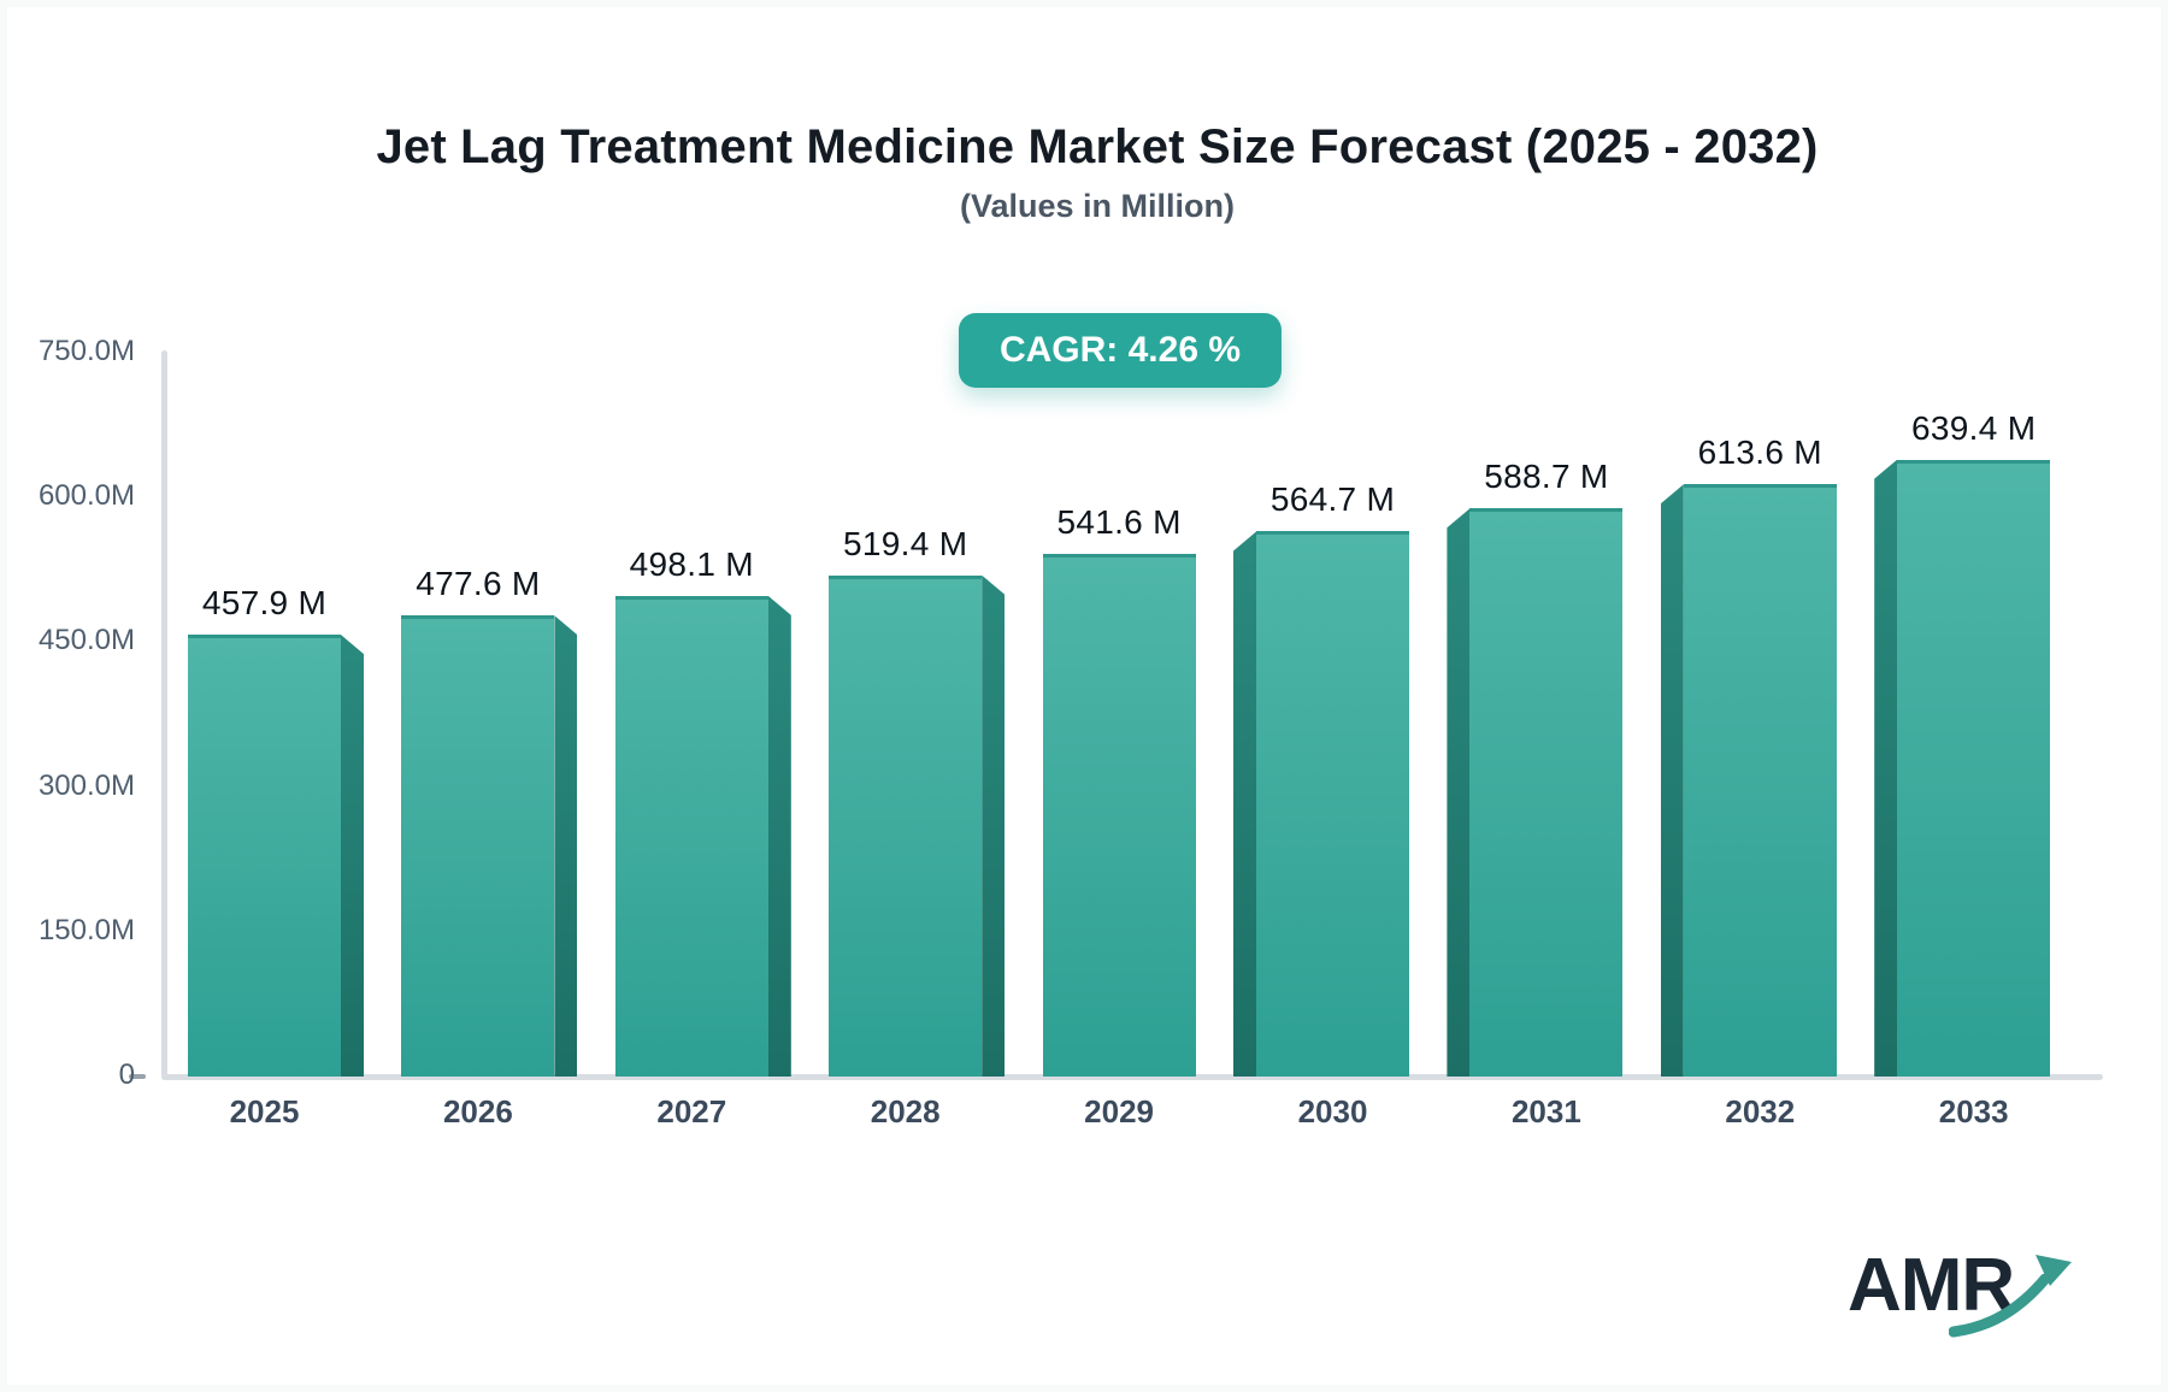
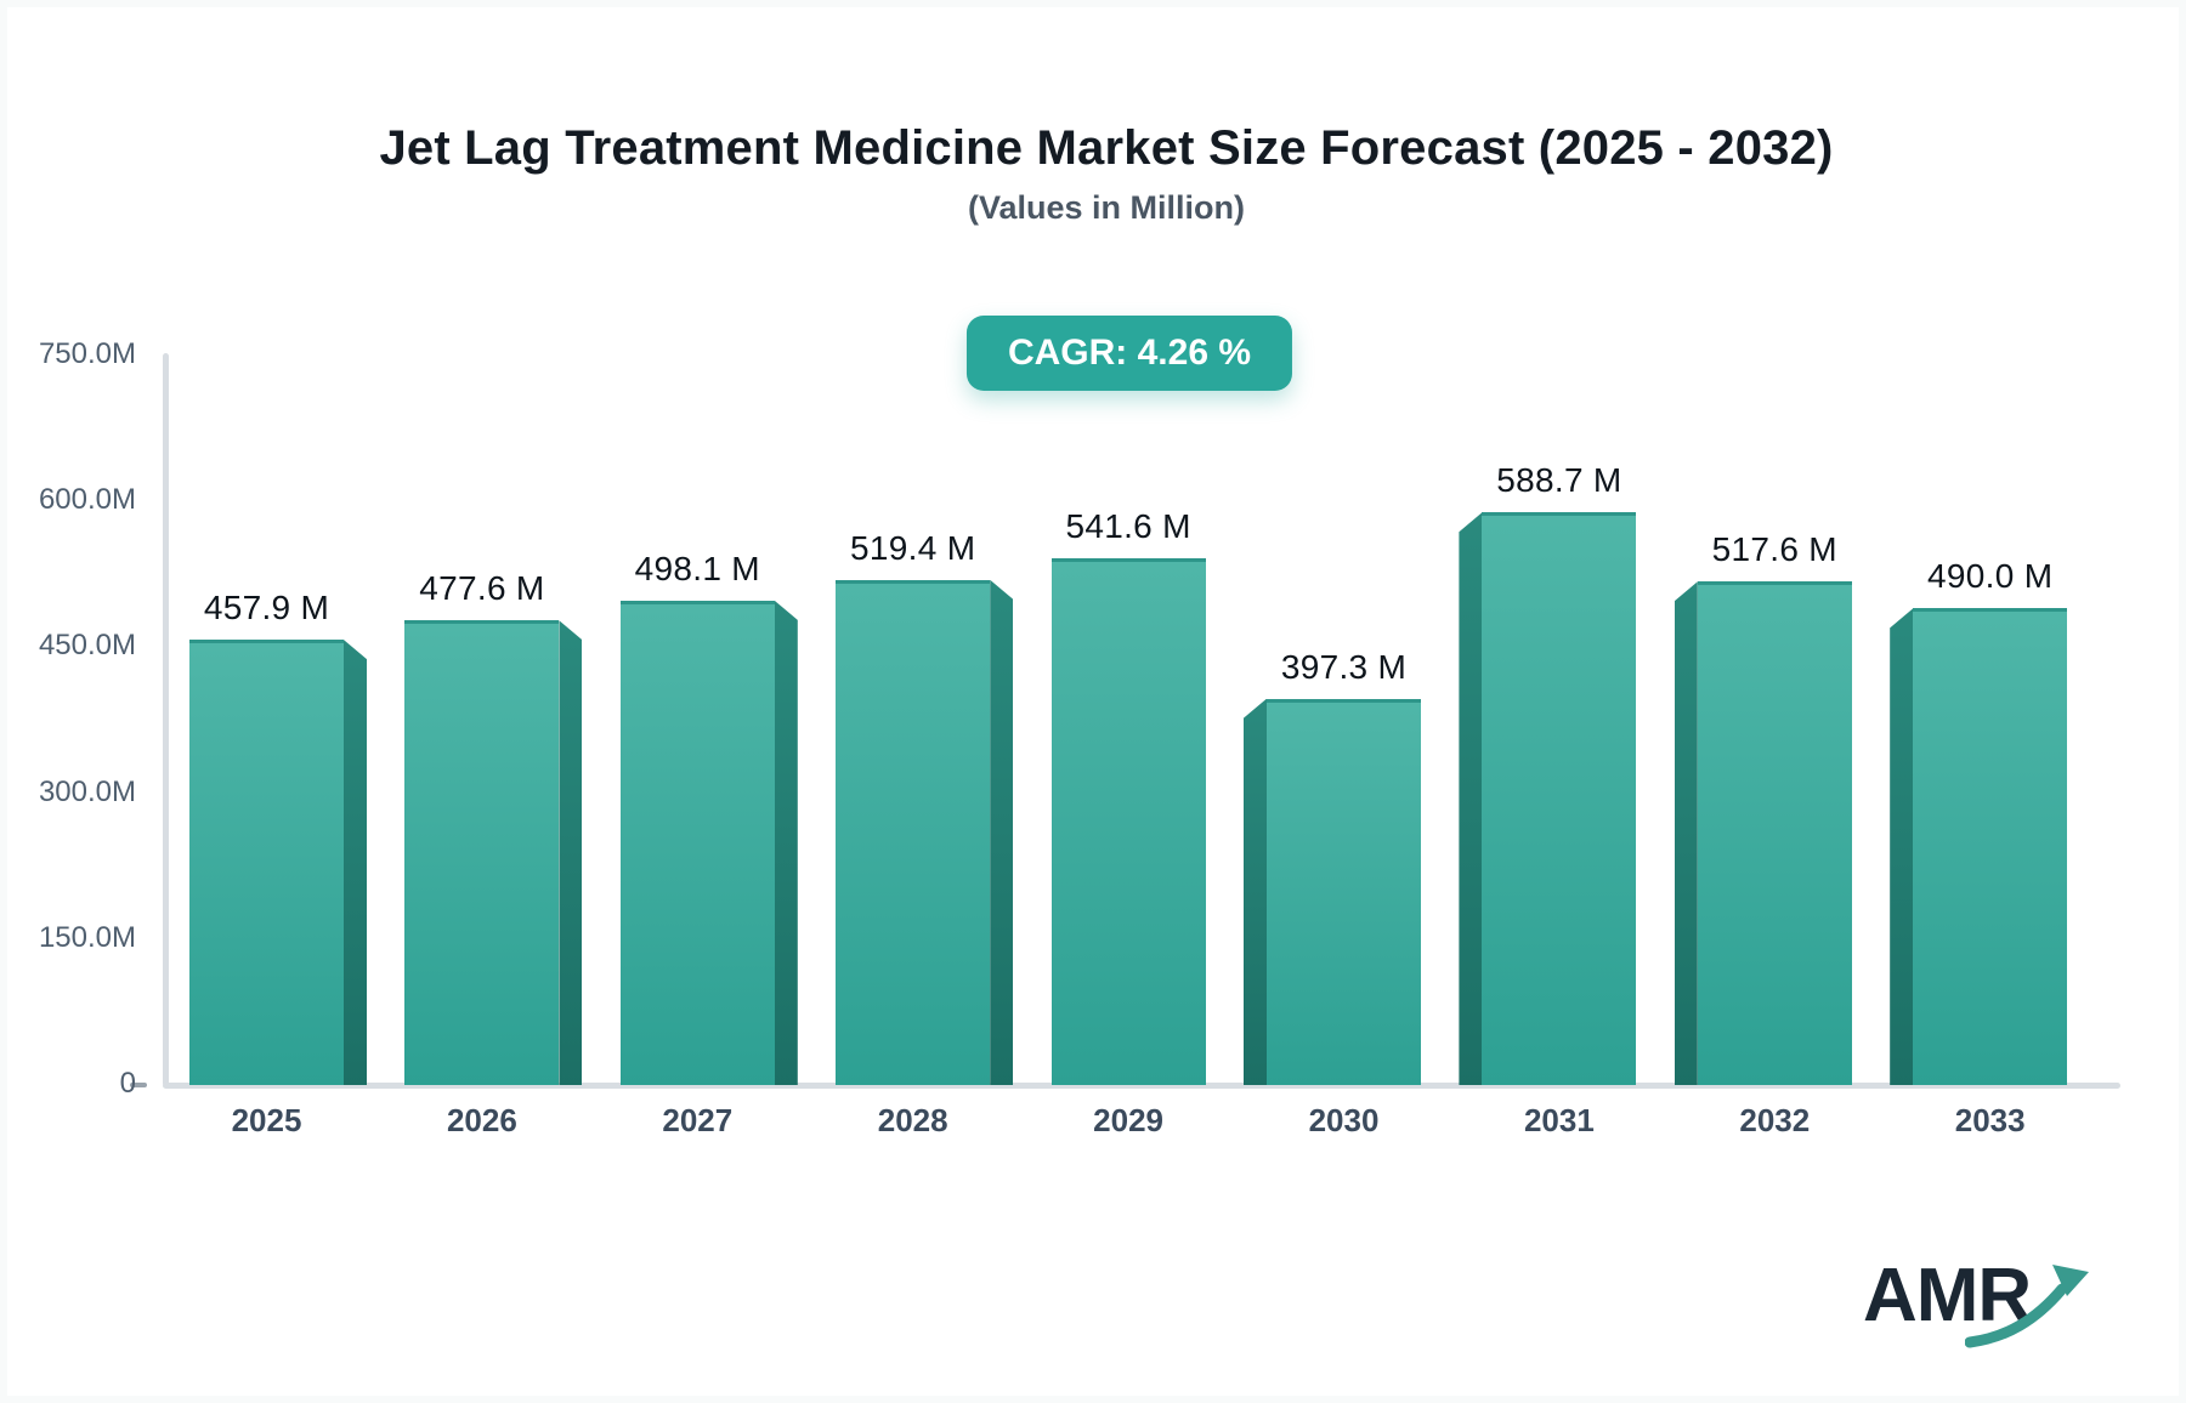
2030: 564.7 -> 397.3
2032: 613.6 -> 517.6
2033: 639.4 -> 490.0
